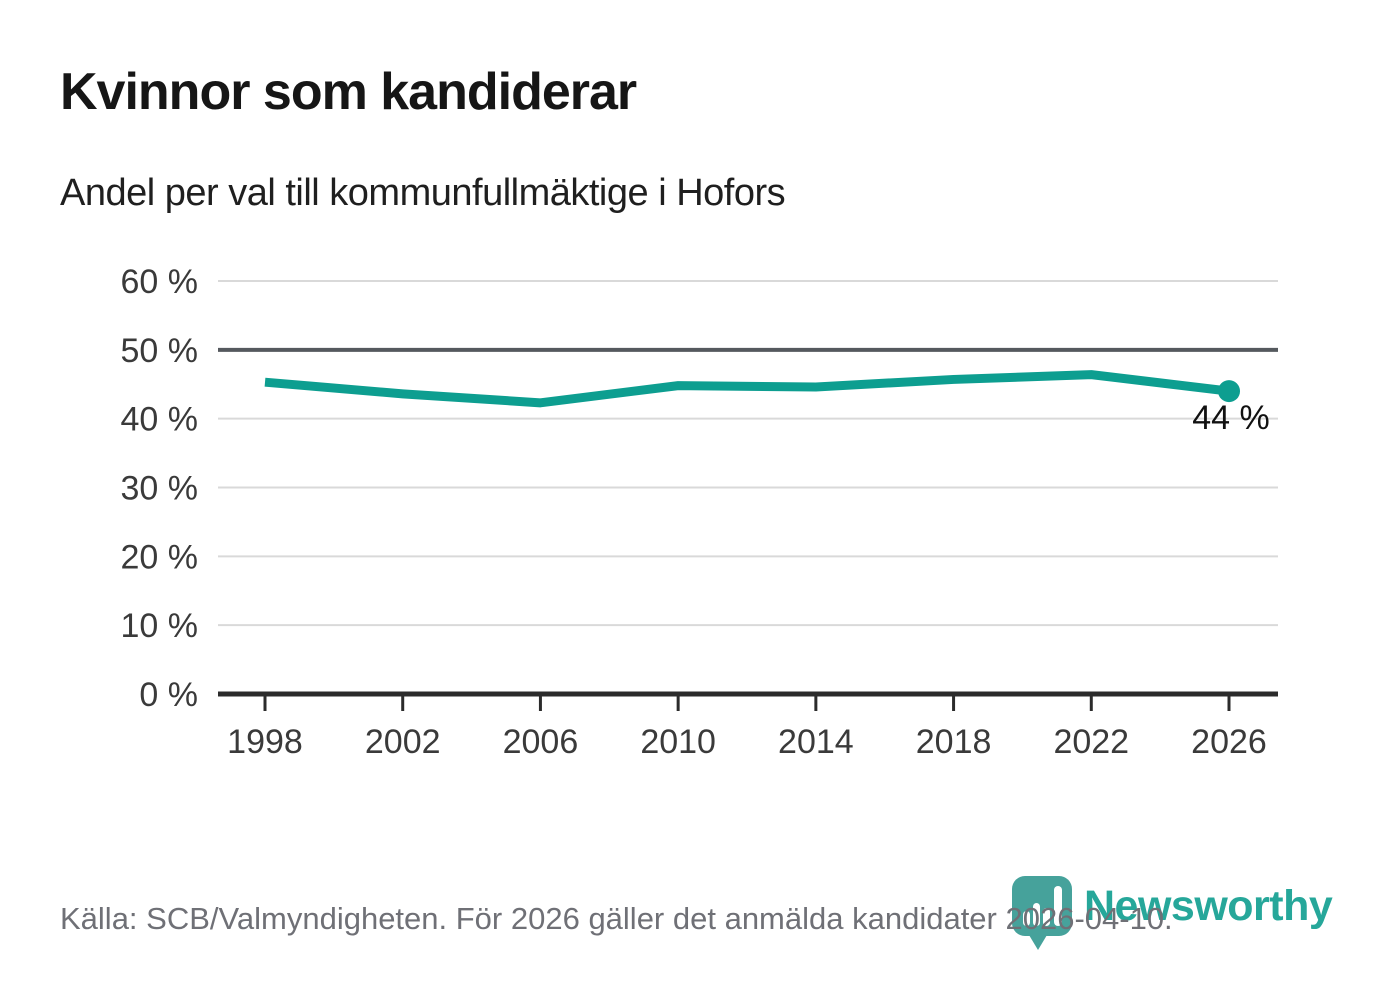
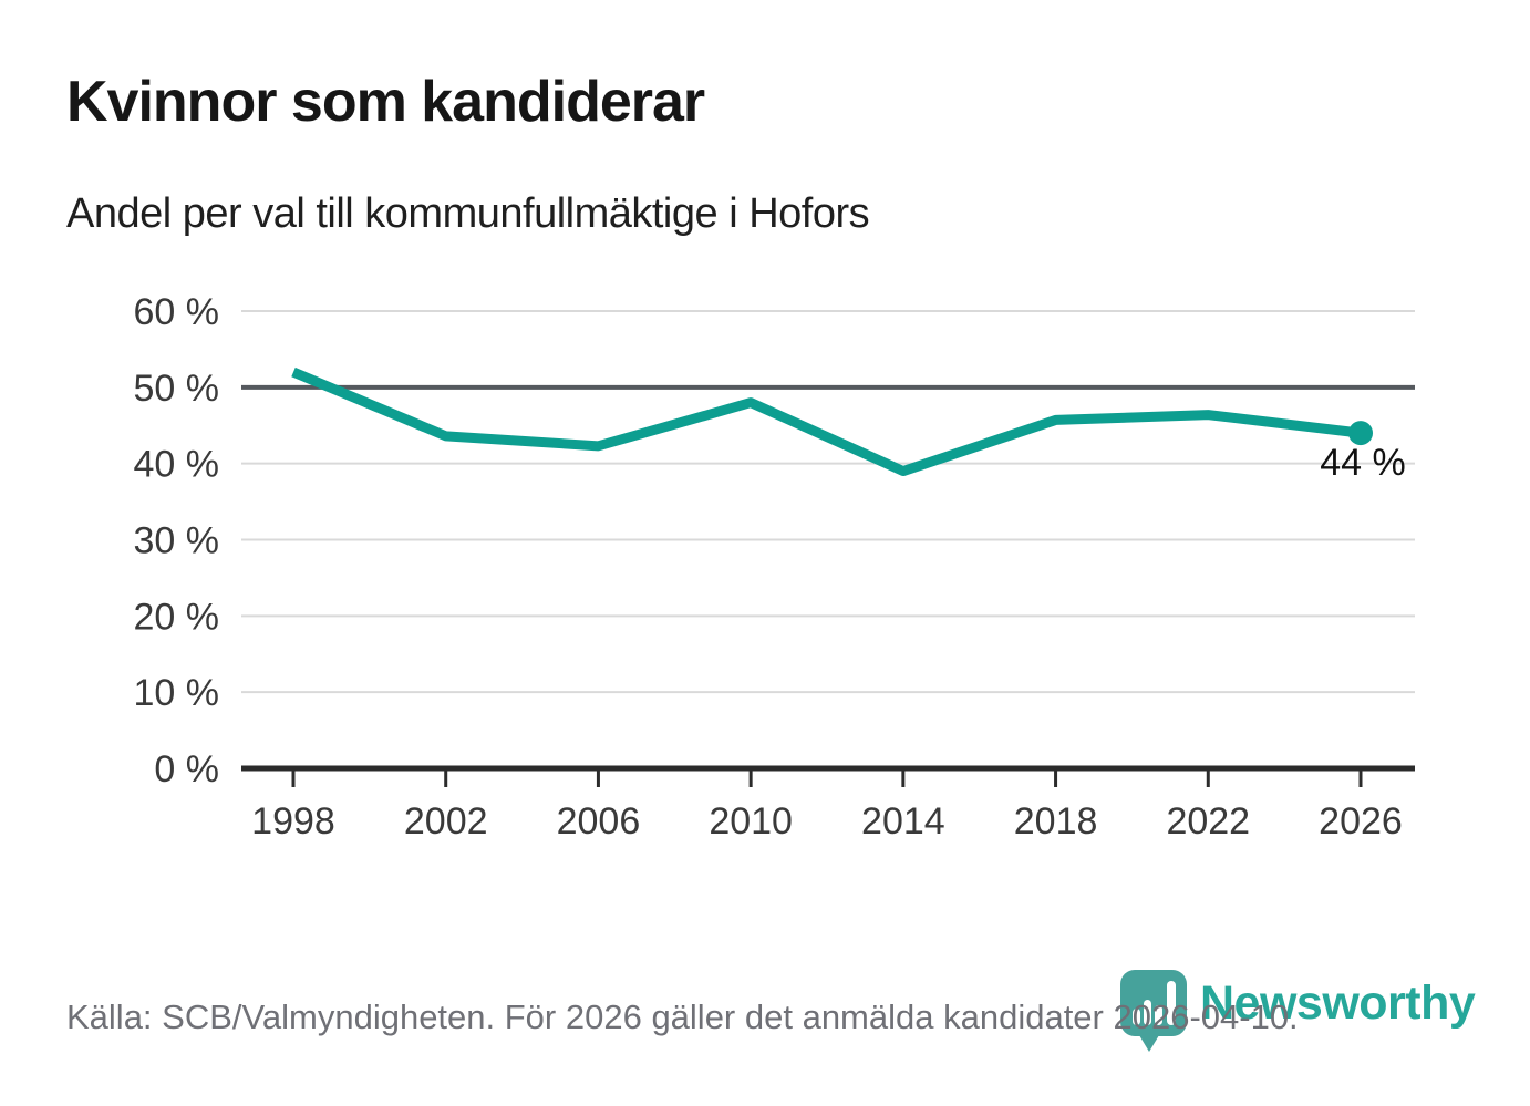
1998: 45% -> 52%
2010: 45% -> 48%
2014: 45% -> 39%
